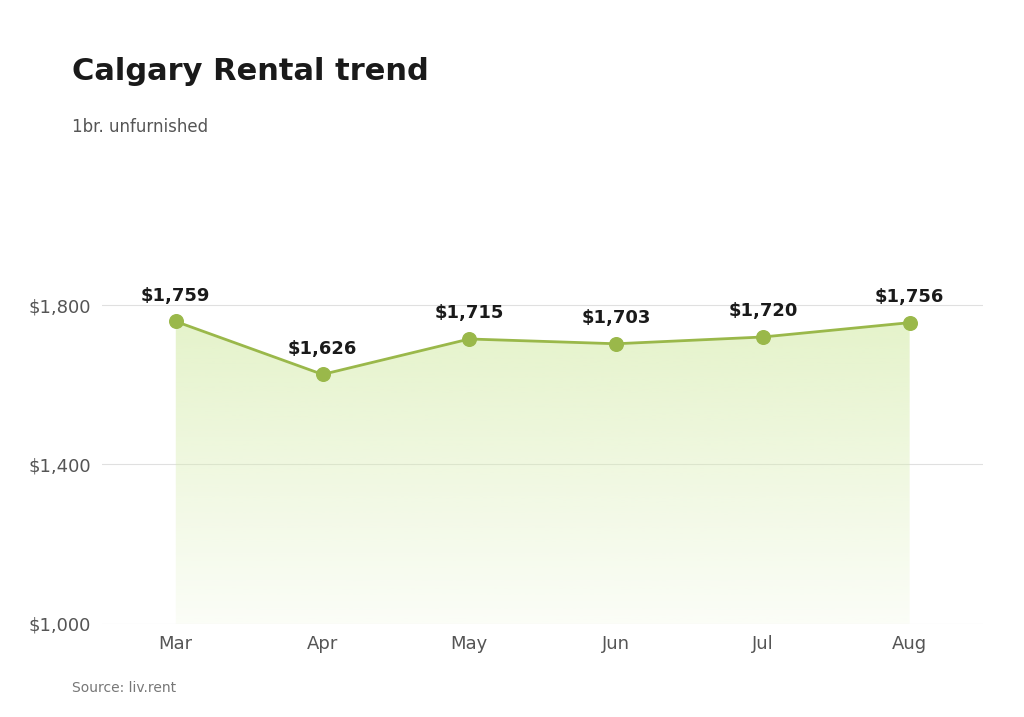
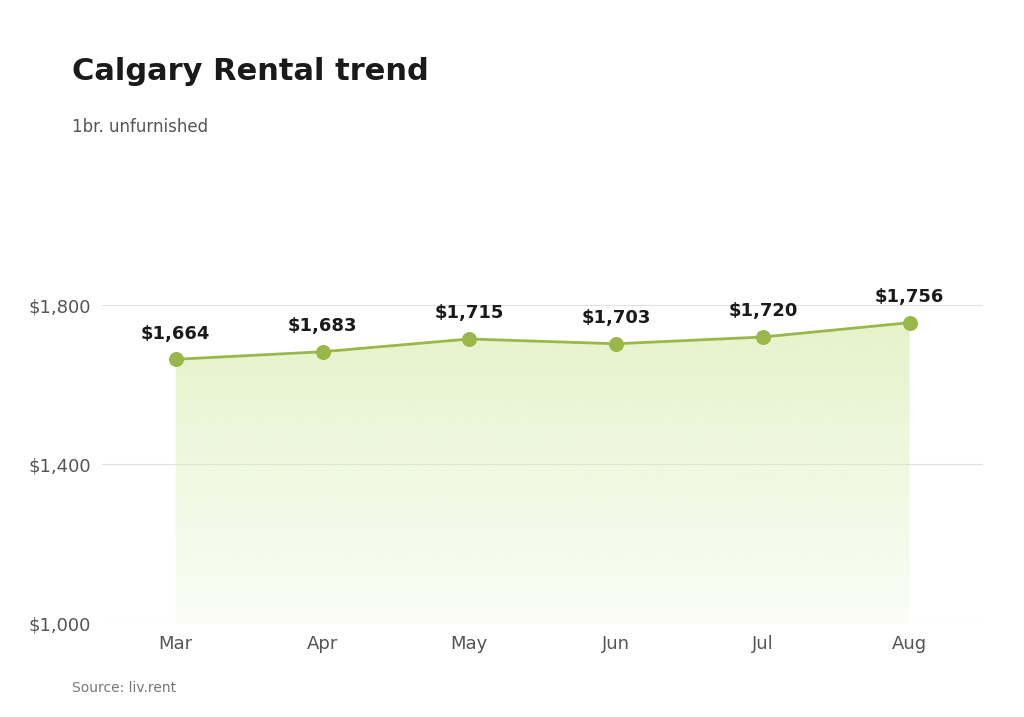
Mar: $1,759 -> $1,664
Apr: $1,626 -> $1,683
